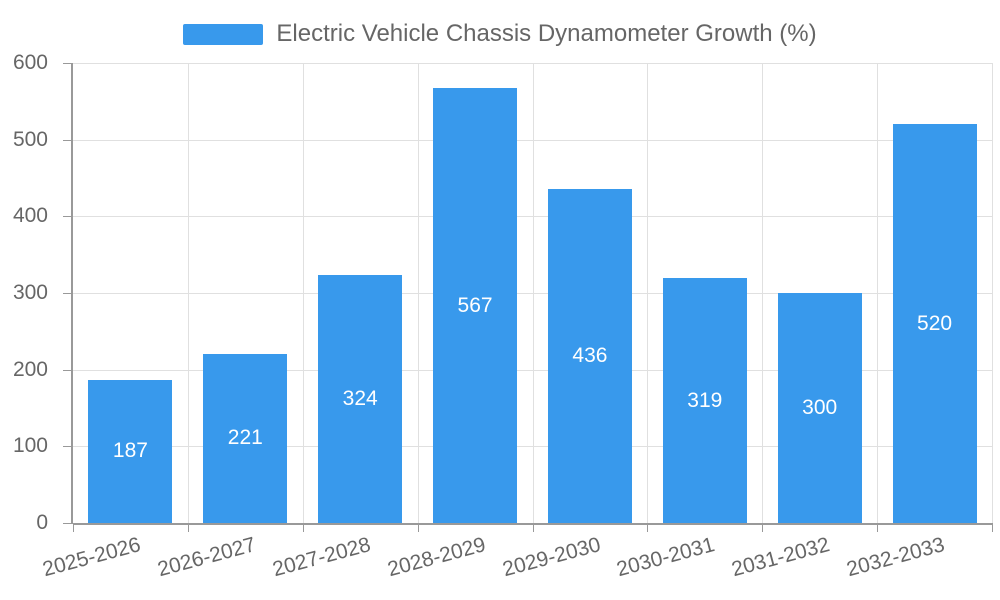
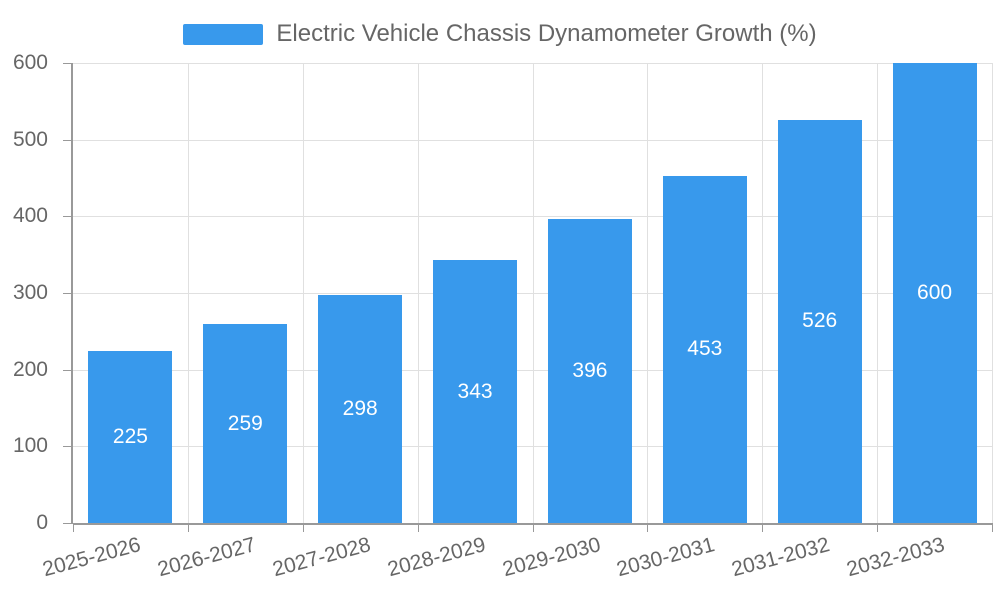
2025-2026: 187 -> 225
2026-2027: 221 -> 259
2027-2028: 324 -> 298
2028-2029: 567 -> 343
2029-2030: 436 -> 396
2030-2031: 319 -> 453
2031-2032: 300 -> 526
2032-2033: 520 -> 600
